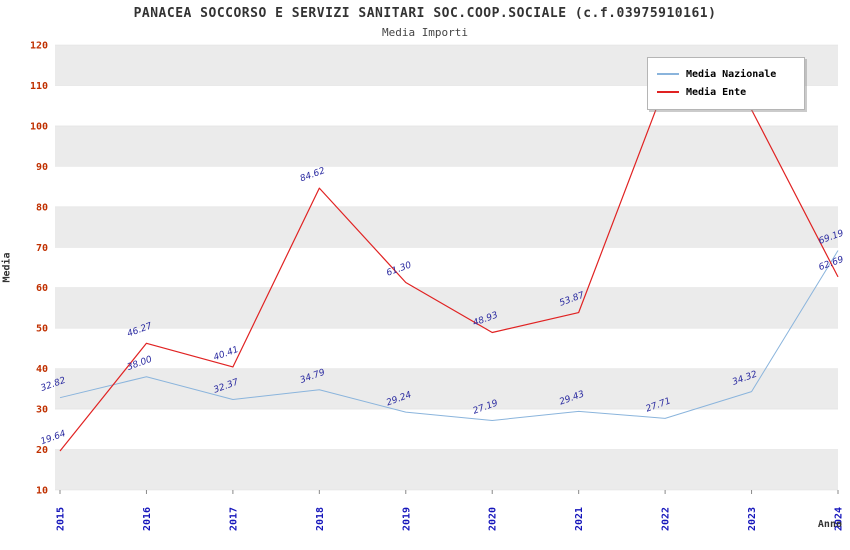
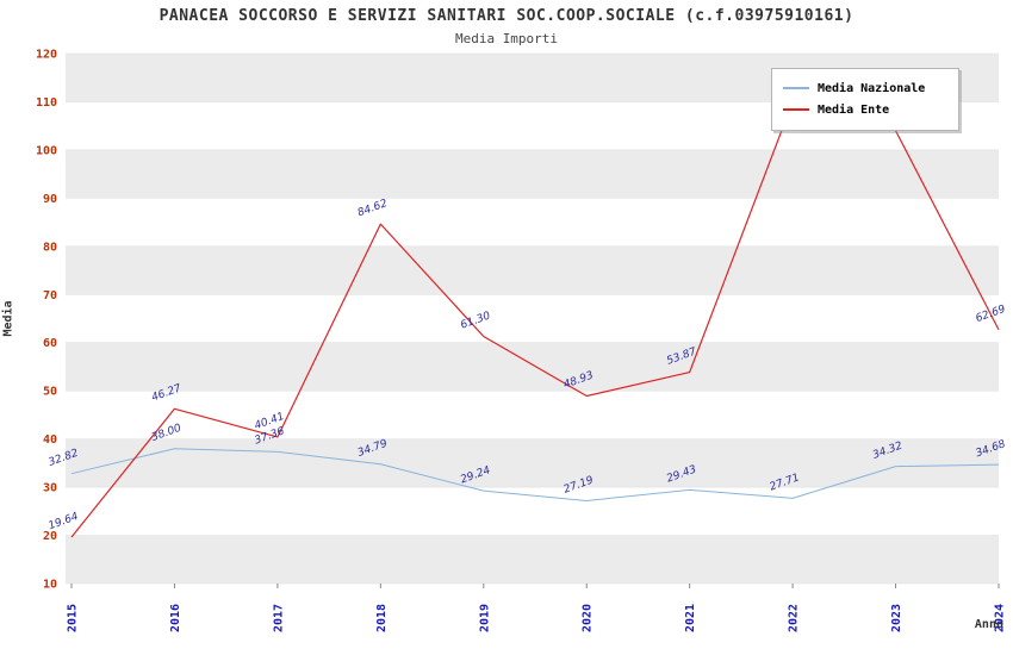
Media Nazionale/2017: 32.37 -> 37.36
Media Nazionale/2024: 69.19 -> 34.68
